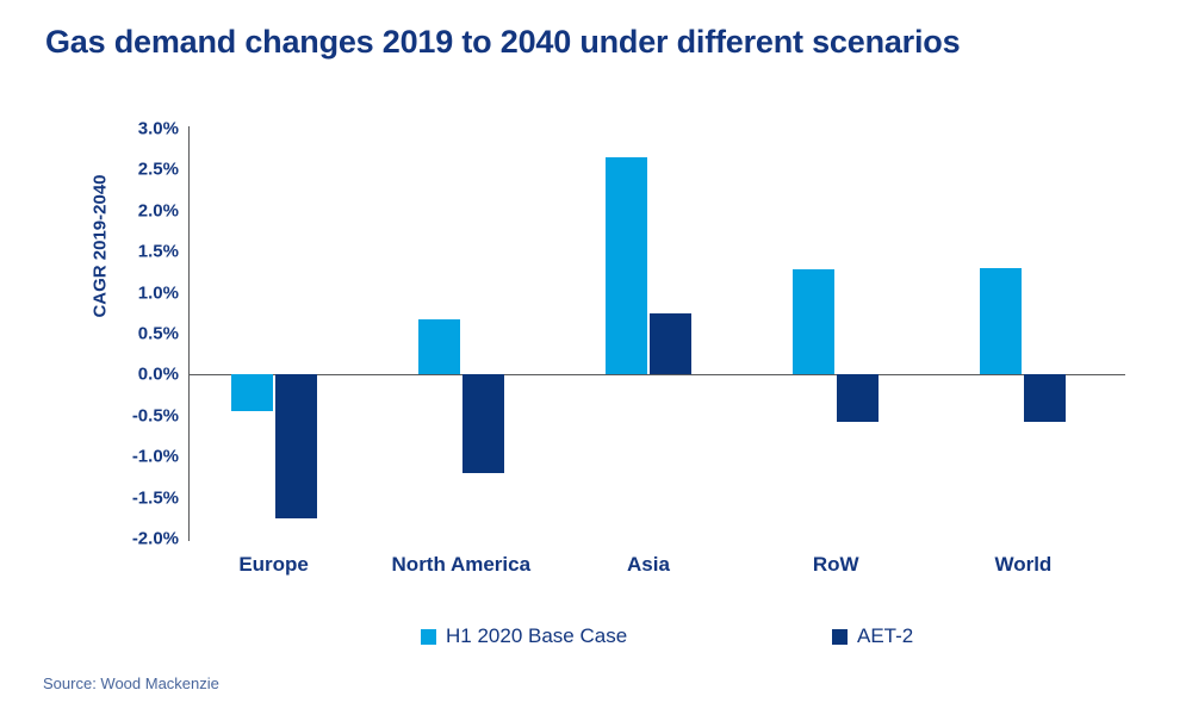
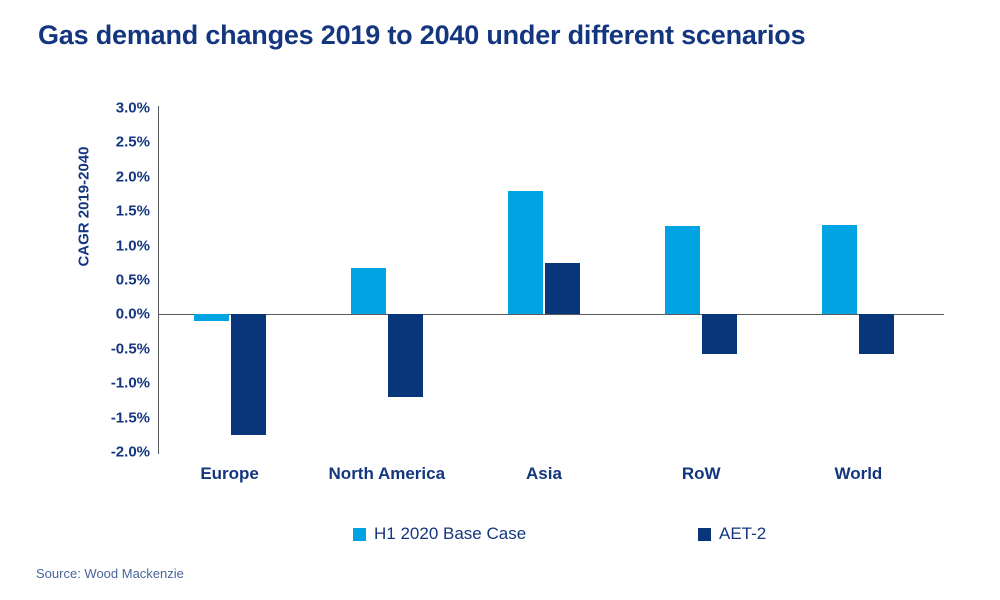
H1 2020 Base Case/Europe: -0.5% -> -0.1%
H1 2020 Base Case/Asia: 2.6% -> 1.8%
